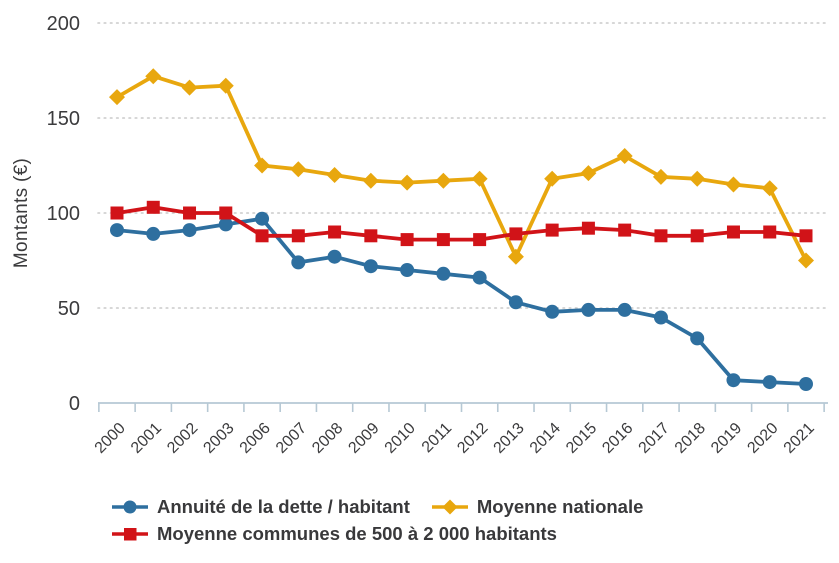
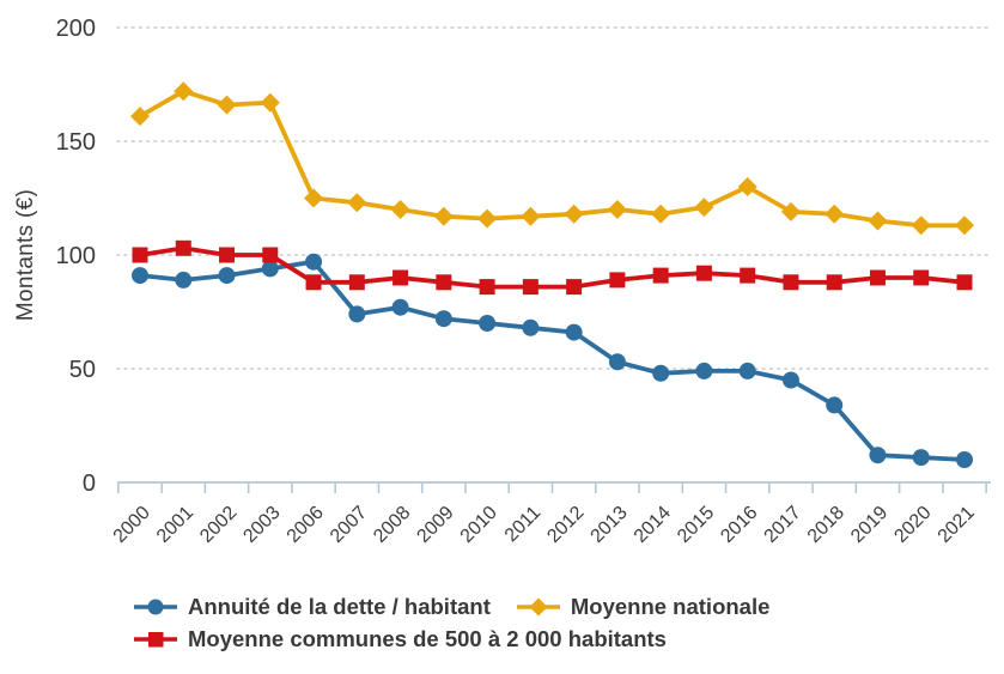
Moyenne nationale/2013: 77 -> 120
Moyenne nationale/2021: 75 -> 113
